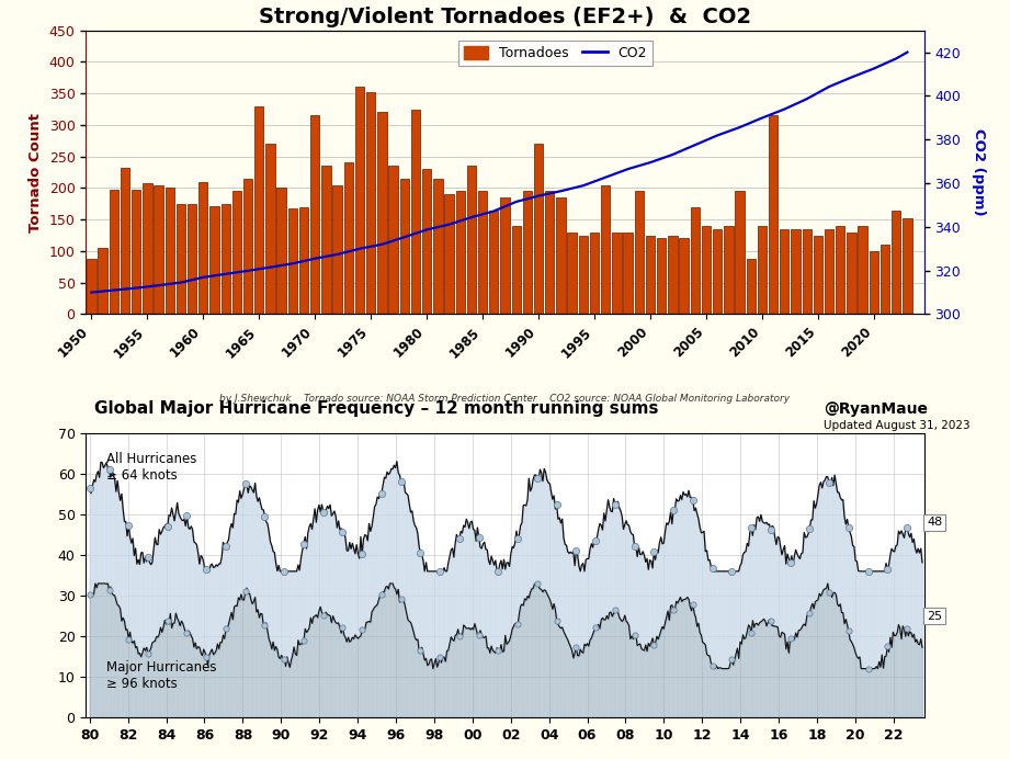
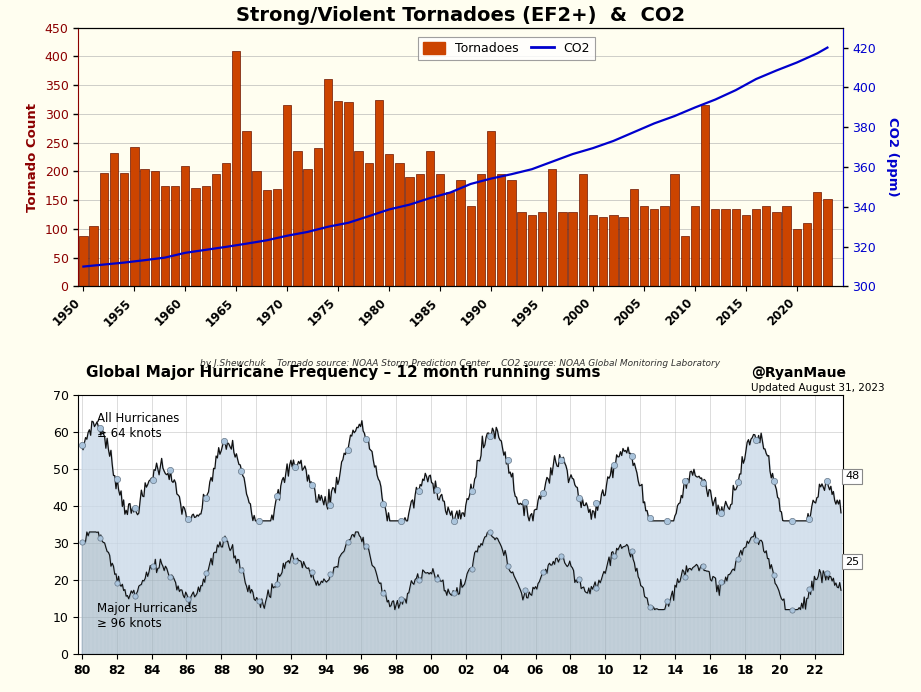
Strong/Violent Tornadoes (EF2+) & CO2/Tornadoes/1955: 207 -> 242
Strong/Violent Tornadoes (EF2+) & CO2/Tornadoes/1965: 330 -> 410
Strong/Violent Tornadoes (EF2+) & CO2/Tornadoes/1975: 352 -> 322
